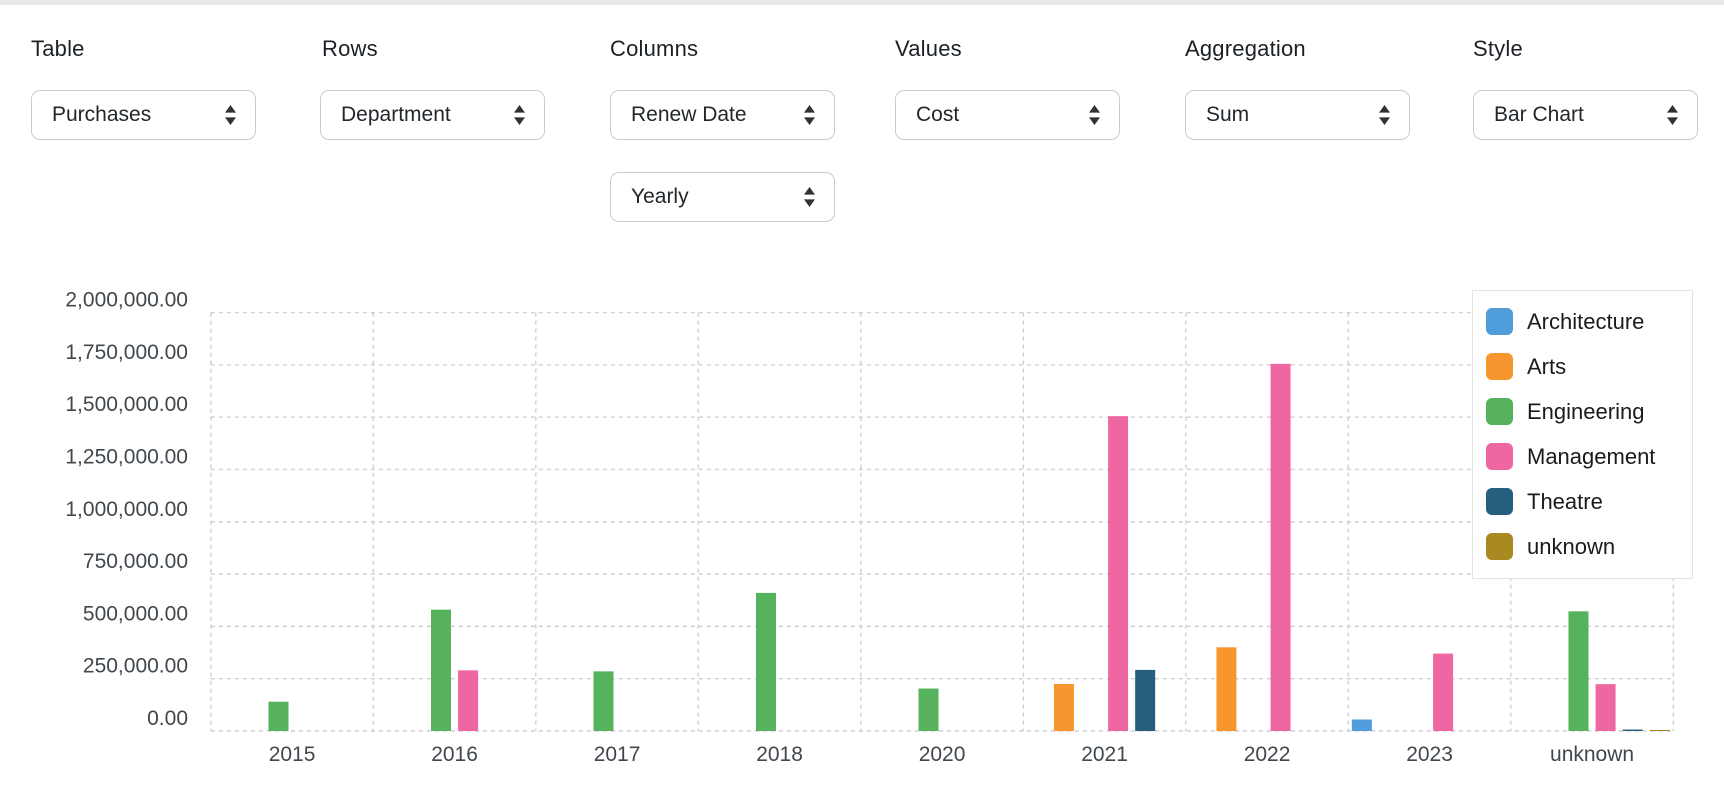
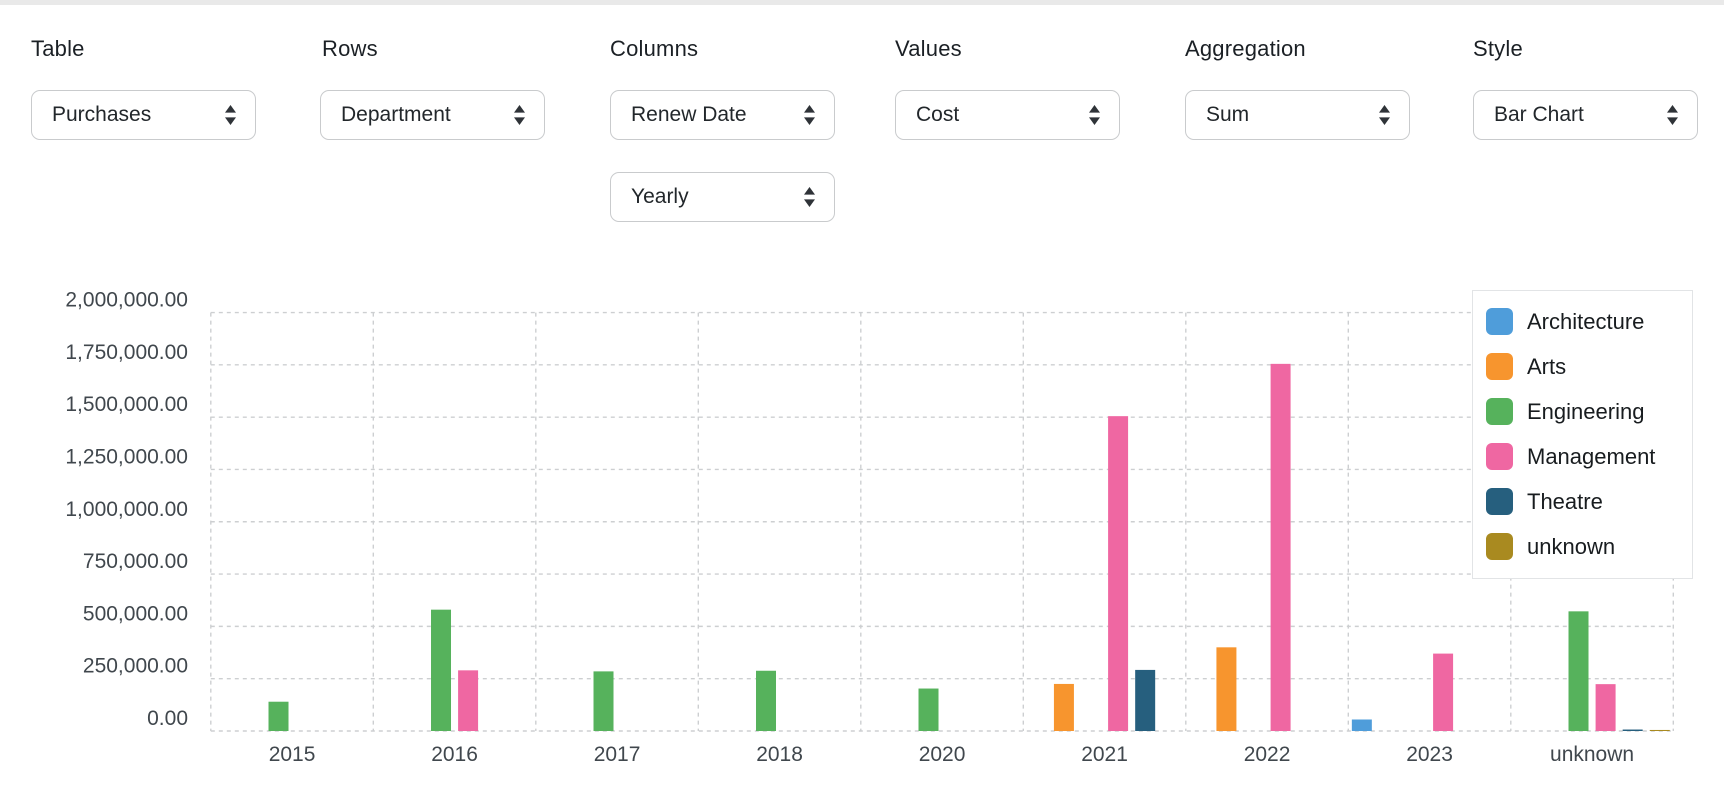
Engineering/2018: 660000 -> 290000
